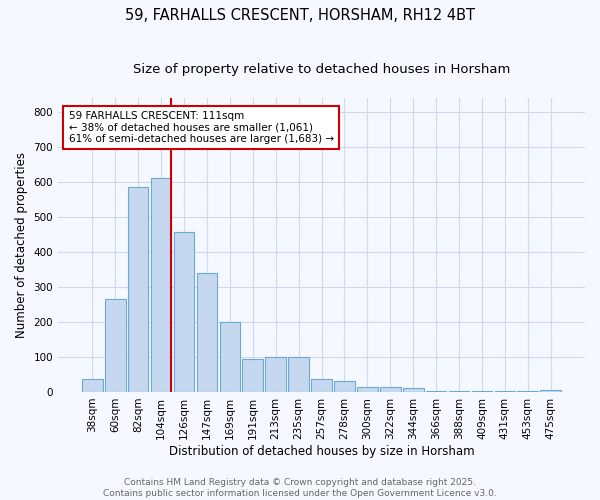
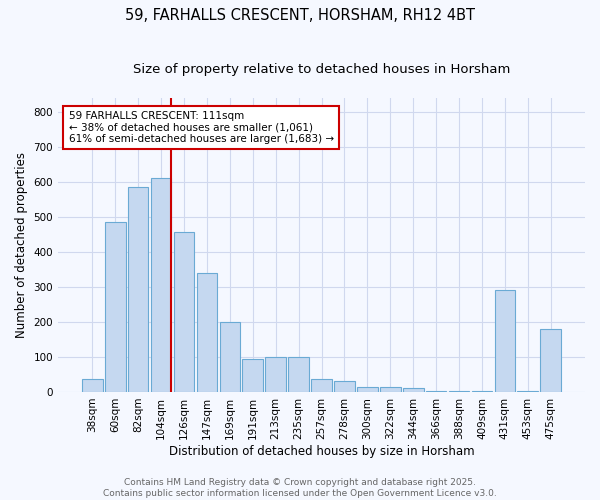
60sqm: 265 -> 485
431sqm: 2 -> 290
475sqm: 7 -> 180
